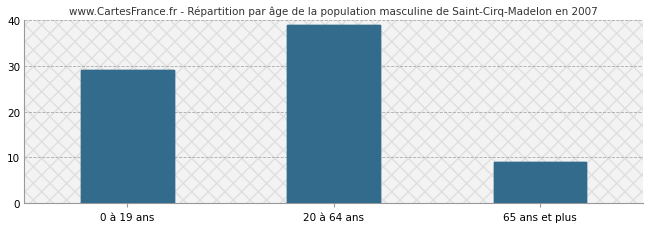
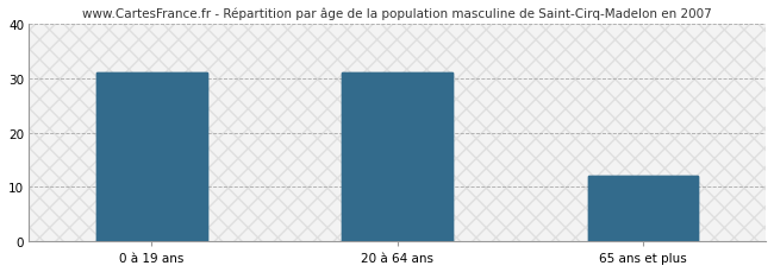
0 à 19 ans: 29 -> 31
20 à 64 ans: 39 -> 31
65 ans et plus: 9 -> 12
